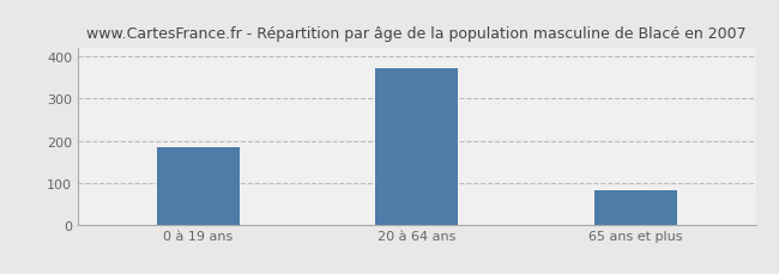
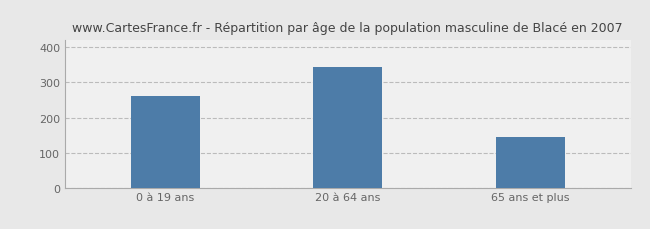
0 à 19 ans: 183 -> 260
20 à 64 ans: 373 -> 345
65 ans et plus: 83 -> 145
